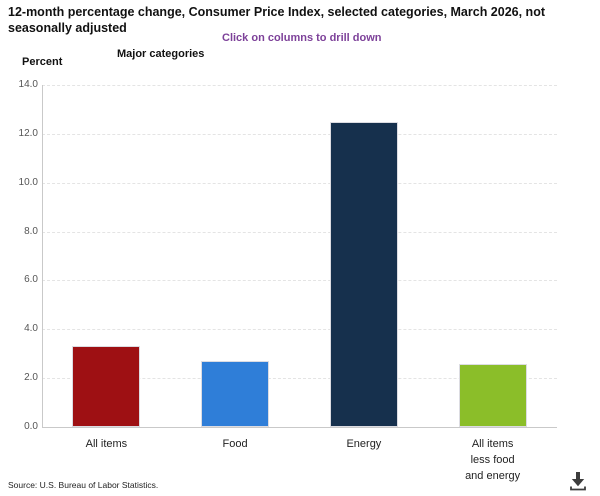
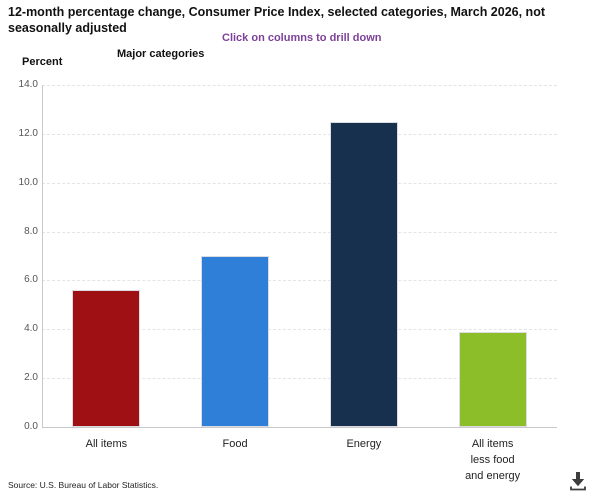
All items: 3.3 -> 5.6
Food: 2.7 -> 7.0
All items less food and energy: 2.6 -> 3.9
